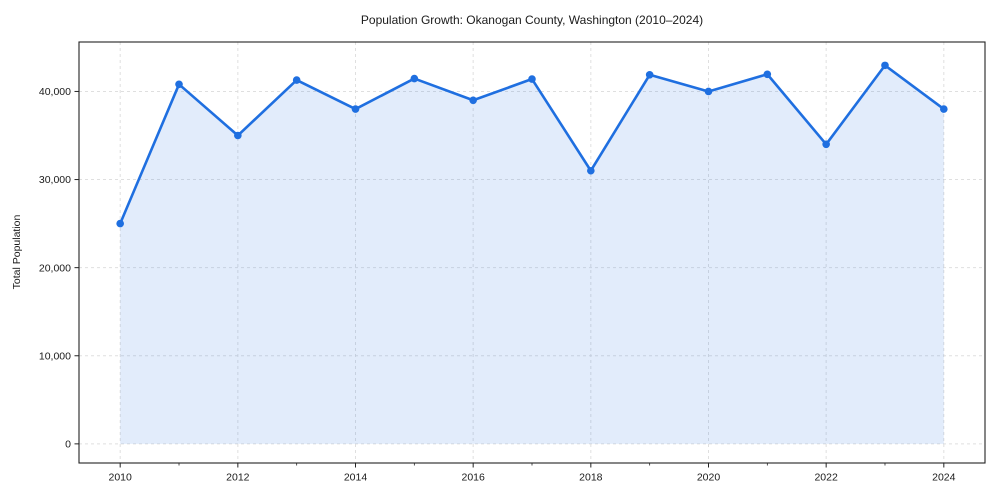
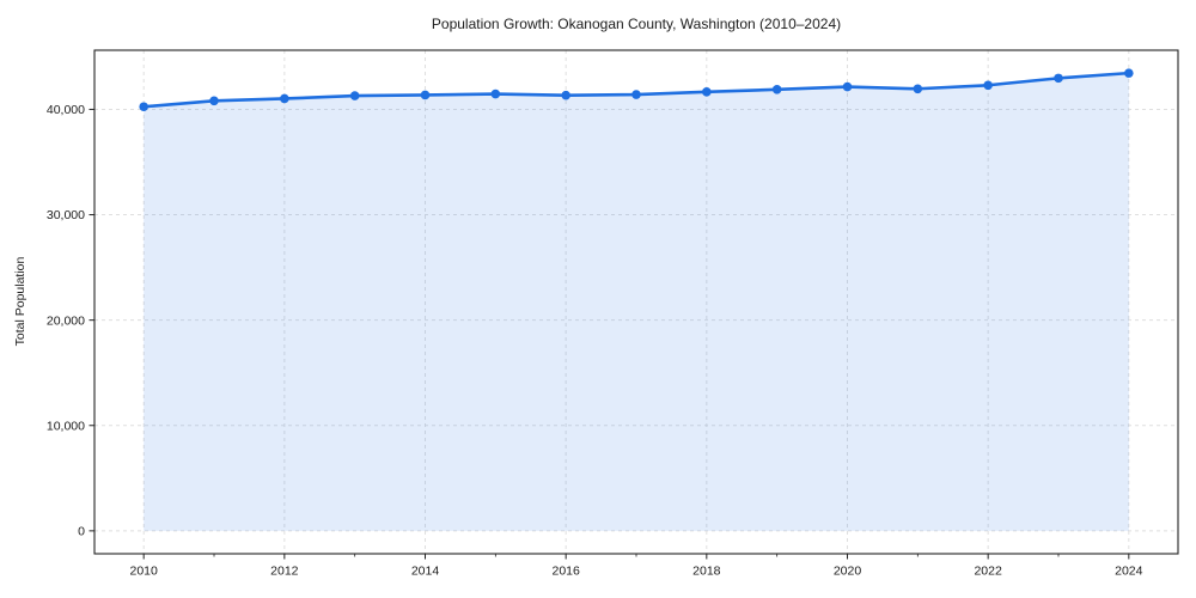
2010: 25000 -> 40000
2012: 35000 -> 41000
2014: 38000 -> 41000
2016: 39000 -> 41000
2018: 31000 -> 42000
2020: 40000 -> 42000
2022: 34000 -> 42000
2024: 38000 -> 43000
